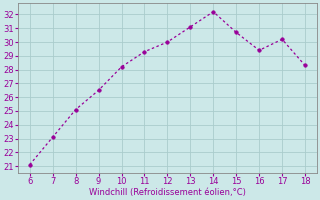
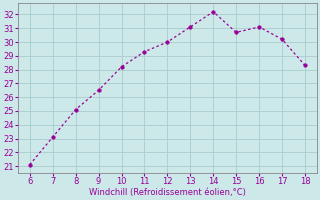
16: 29.4 -> 31.1
